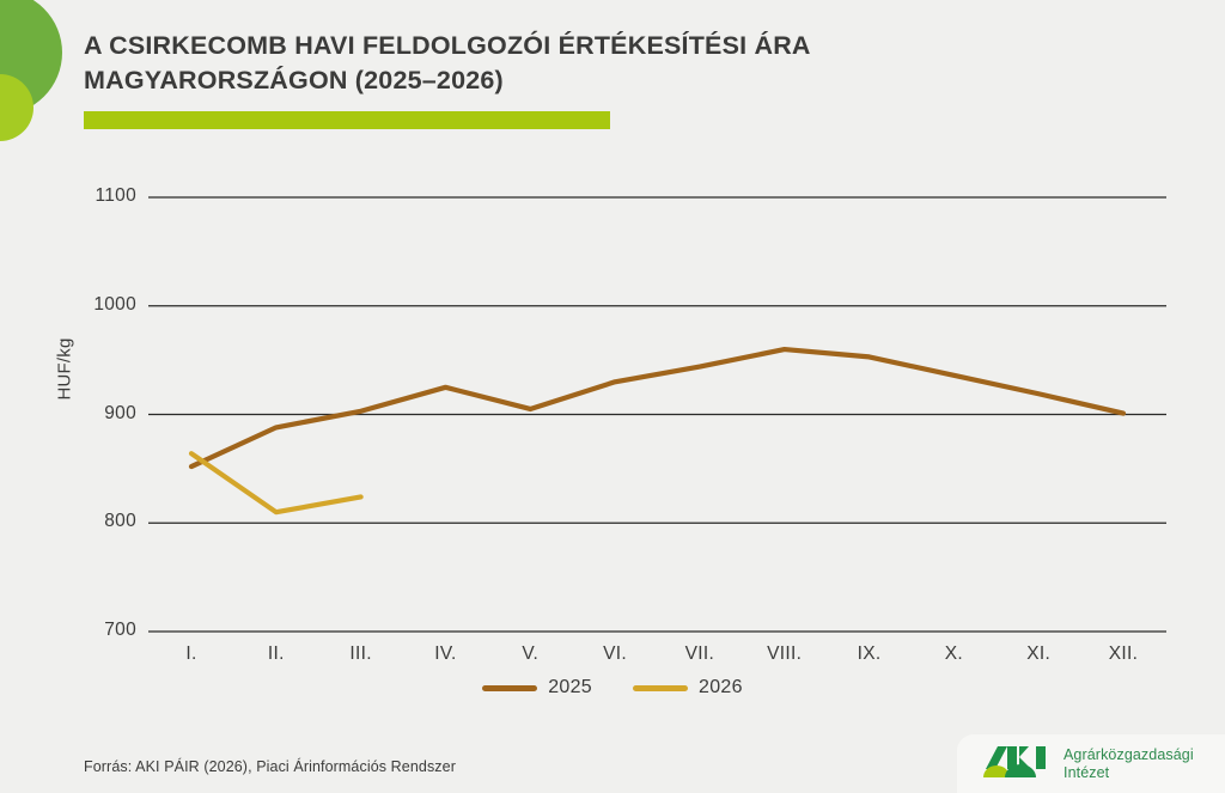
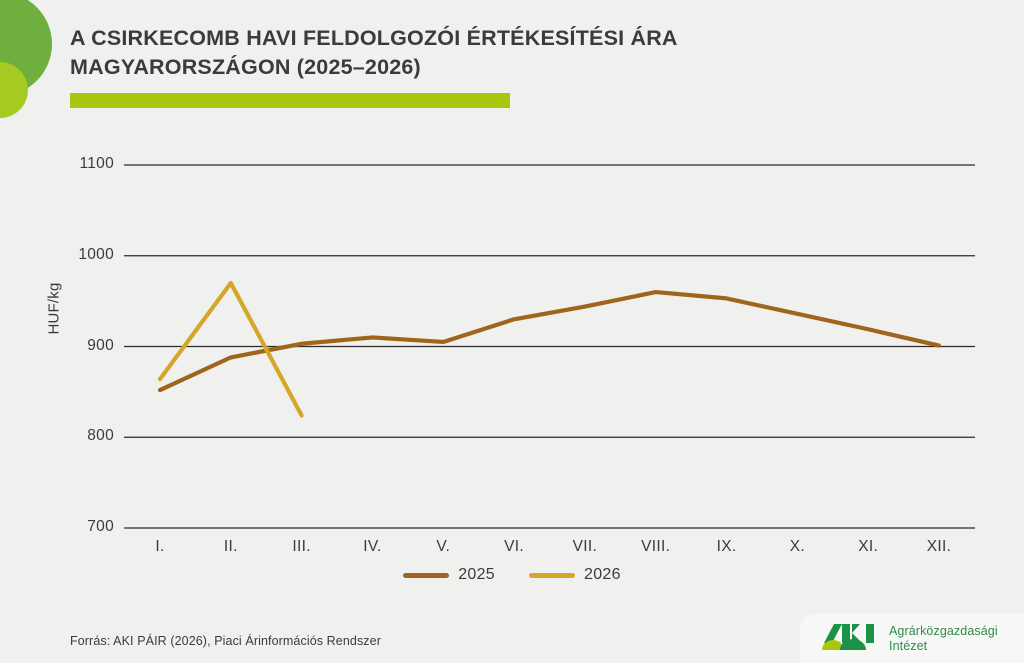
2026/II.: 810 -> 970
2025/IV.: 920 -> 910
